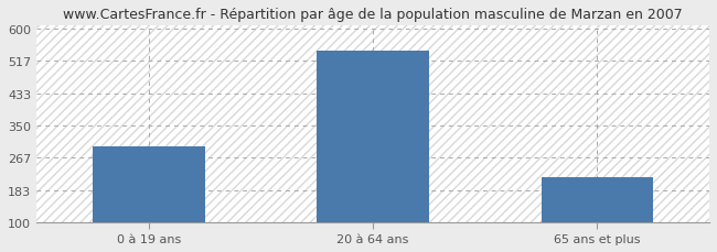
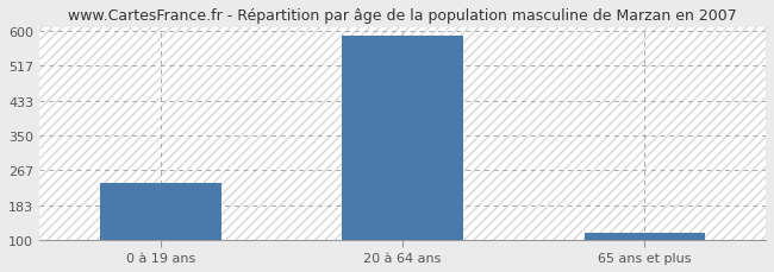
0 à 19 ans: 295 -> 237
20 à 64 ans: 545 -> 591
65 ans et plus: 215 -> 115
